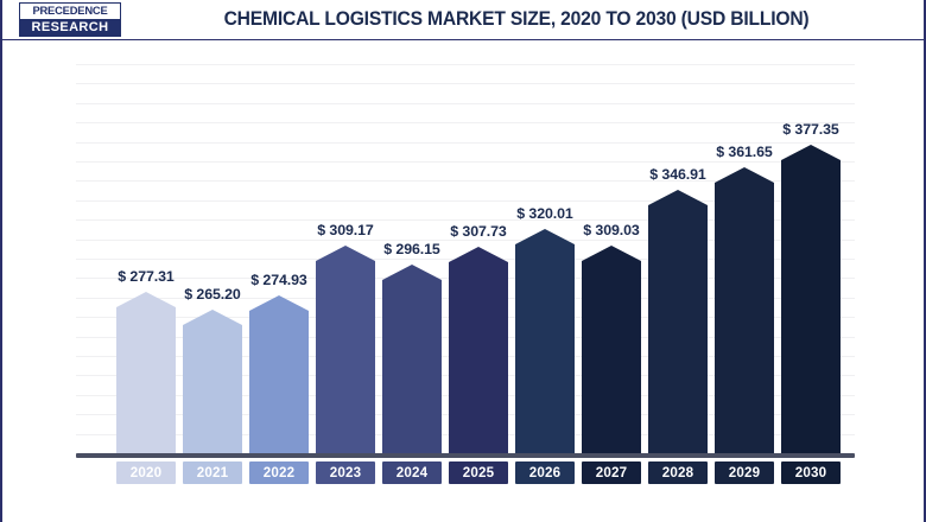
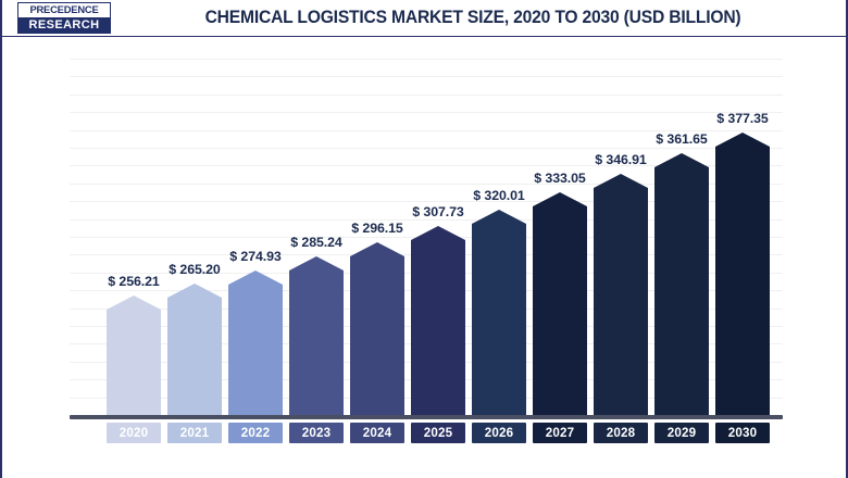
2020: 277.31 -> 256.21
2023: 309.17 -> 285.24
2027: 309.03 -> 333.05
